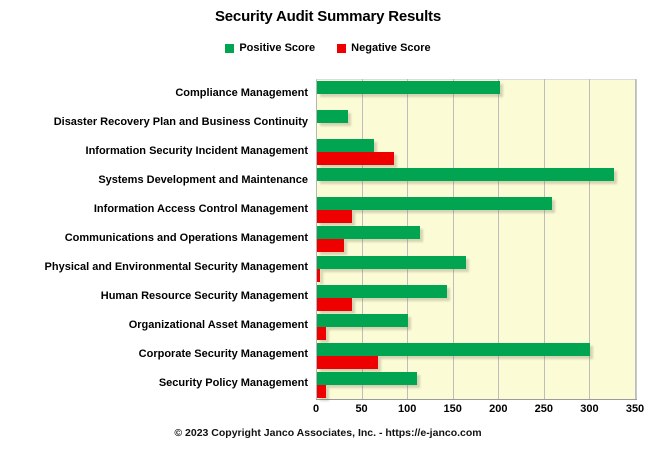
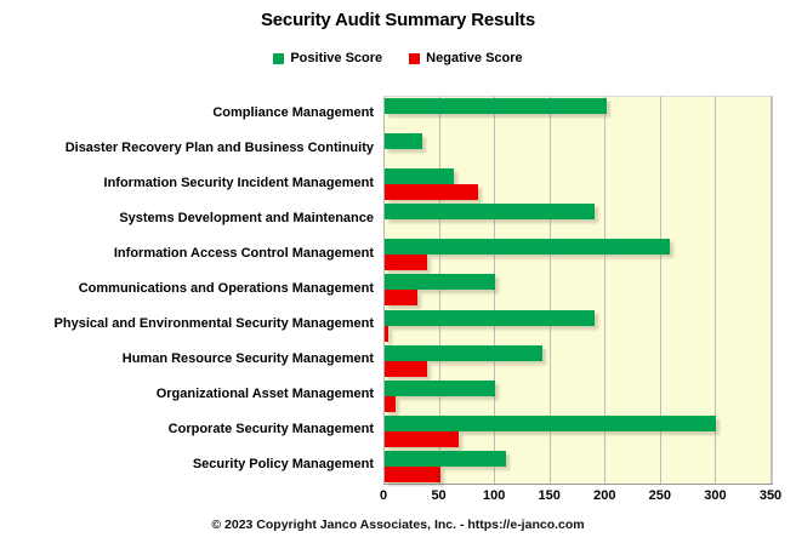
Positive Score/Systems Development and Maintenance: 330 -> 190
Positive Score/Communications and Operations Management: 110 -> 100
Positive Score/Physical and Environmental Security Management: 160 -> 190
Negative Score/Security Policy Management: 10 -> 50
